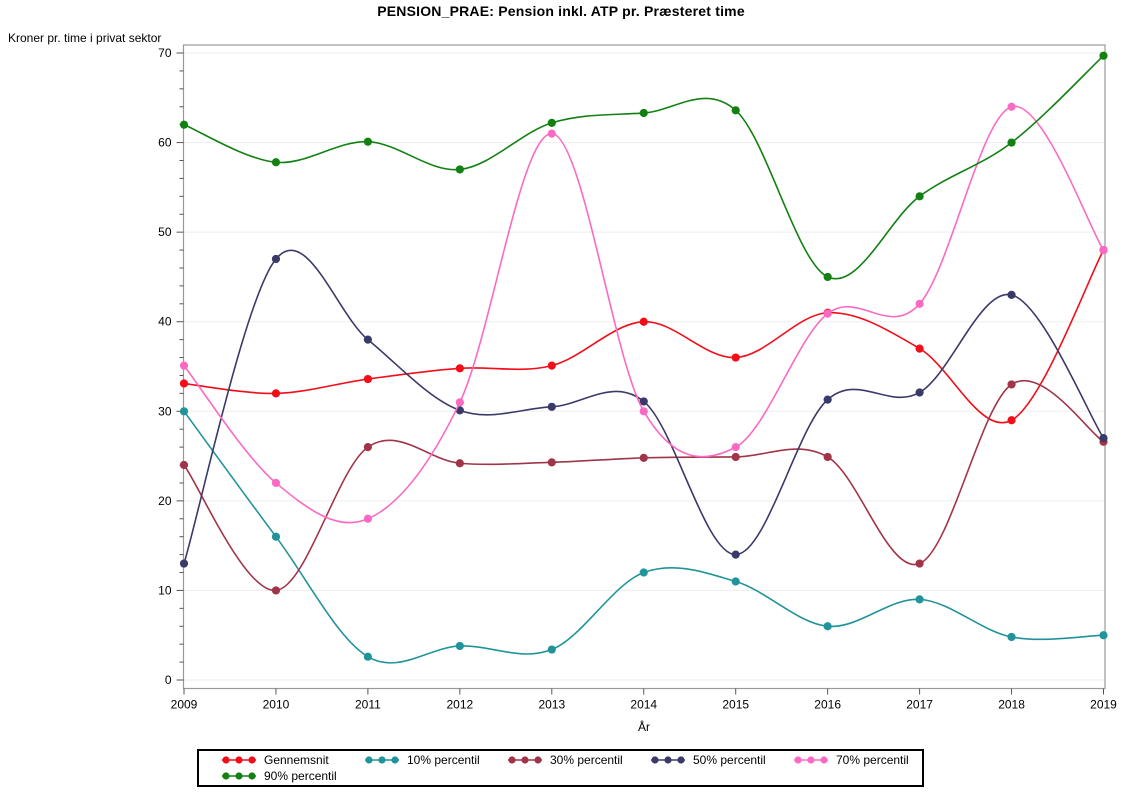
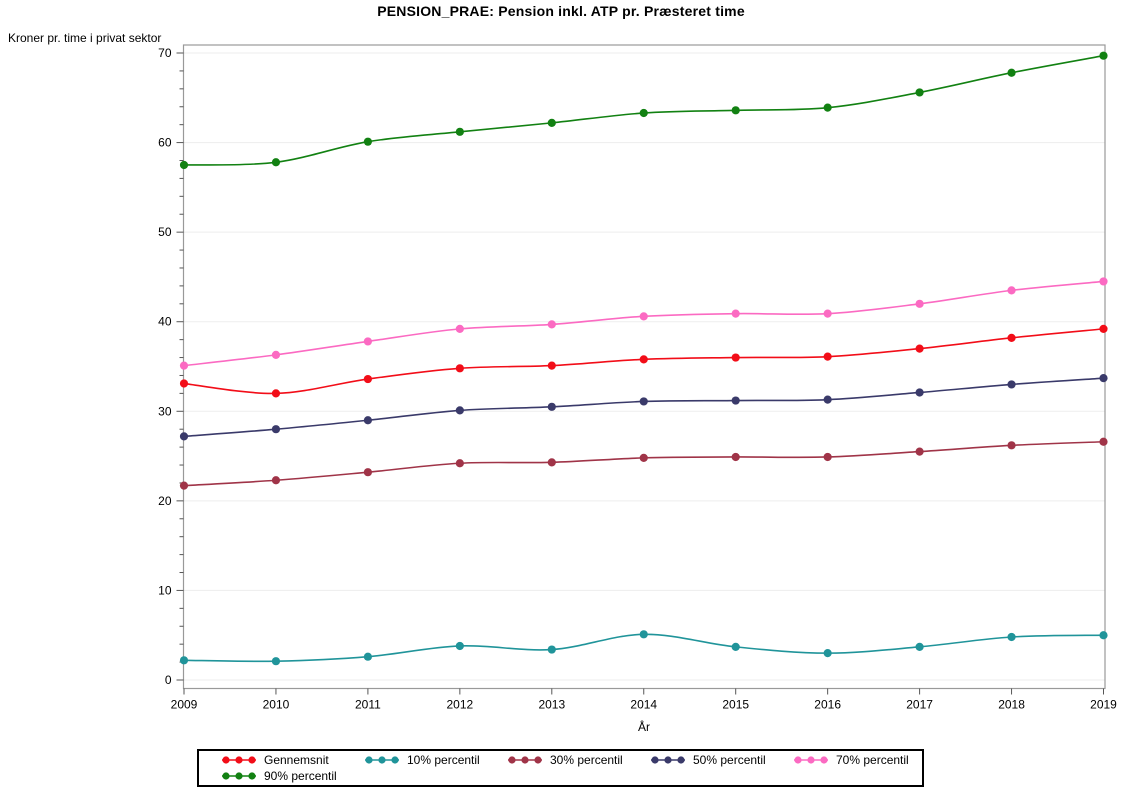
10% percentil/2009: 30 -> 2
30% percentil/2009: 24 -> 22
50% percentil/2009: 13 -> 27
90% percentil/2009: 62 -> 58
10% percentil/2010: 16 -> 2
30% percentil/2010: 10 -> 22
50% percentil/2010: 47 -> 28
70% percentil/2010: 22 -> 36
30% percentil/2011: 26 -> 23
50% percentil/2011: 38 -> 29
70% percentil/2011: 18 -> 38
70% percentil/2012: 31 -> 39
90% percentil/2012: 57 -> 61
70% percentil/2013: 61 -> 40
Gennemsnit/2014: 40 -> 36
10% percentil/2014: 12 -> 5
70% percentil/2014: 30 -> 41
10% percentil/2015: 11 -> 4
50% percentil/2015: 14 -> 31
70% percentil/2015: 26 -> 41
Gennemsnit/2016: 41 -> 36
10% percentil/2016: 6 -> 3
90% percentil/2016: 45 -> 64
10% percentil/2017: 9 -> 4
30% percentil/2017: 13 -> 26
90% percentil/2017: 54 -> 66
Gennemsnit/2018: 29 -> 38
30% percentil/2018: 33 -> 26
50% percentil/2018: 43 -> 33
70% percentil/2018: 64 -> 44
90% percentil/2018: 60 -> 68
Gennemsnit/2019: 48 -> 39
50% percentil/2019: 27 -> 34
70% percentil/2019: 48 -> 44
